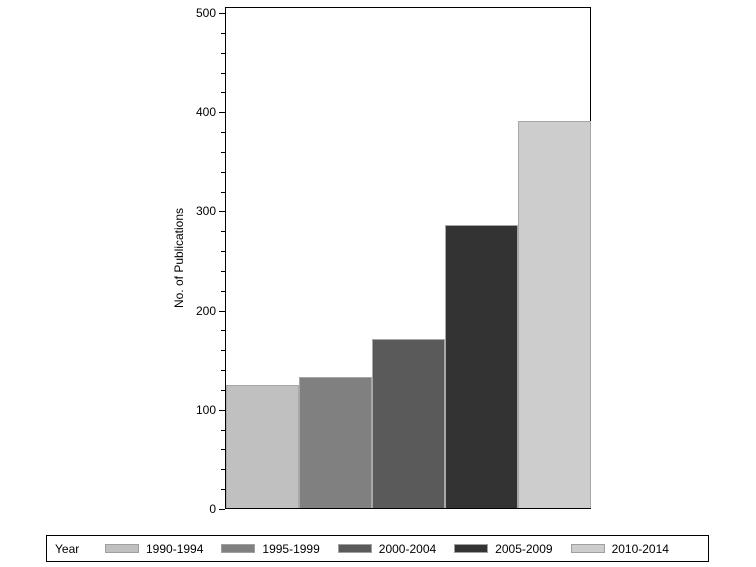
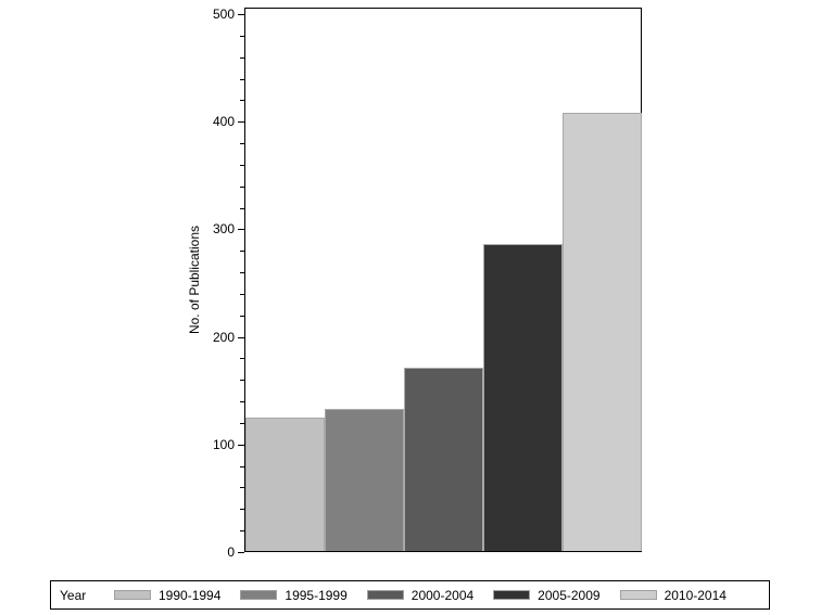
2010-2014: 390 -> 410
